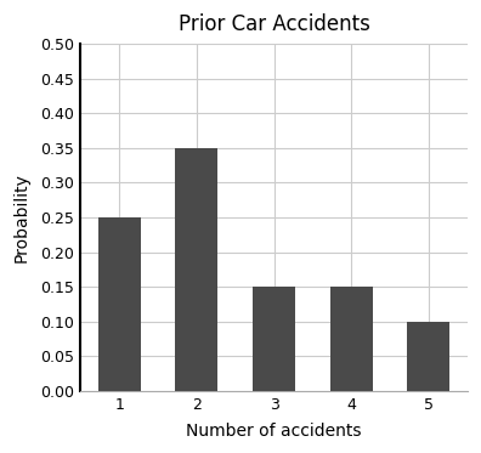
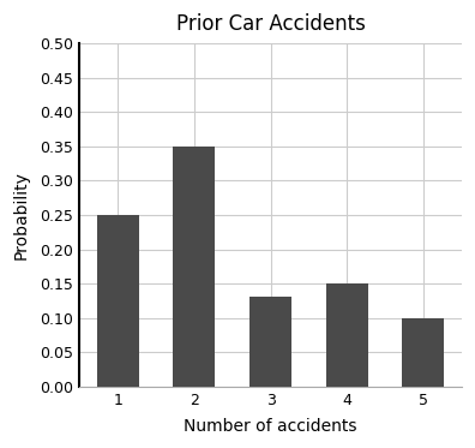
3: 0.15 -> 0.13
